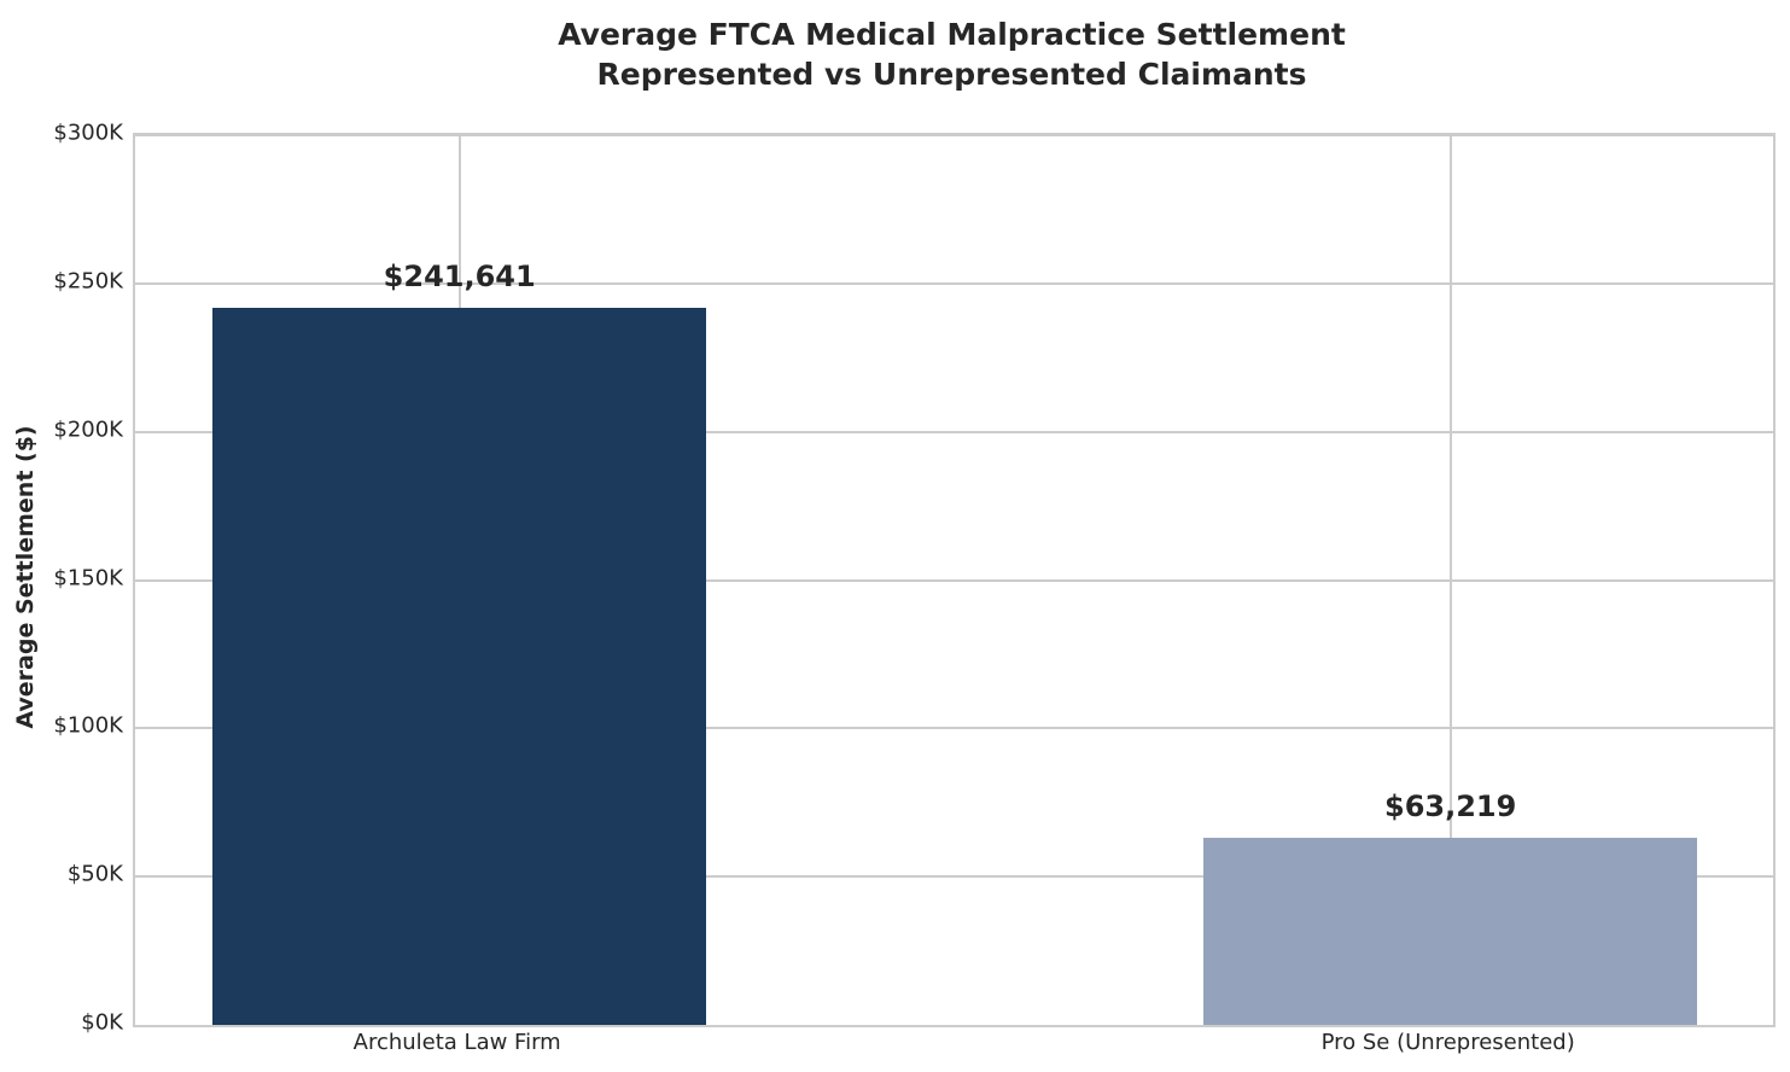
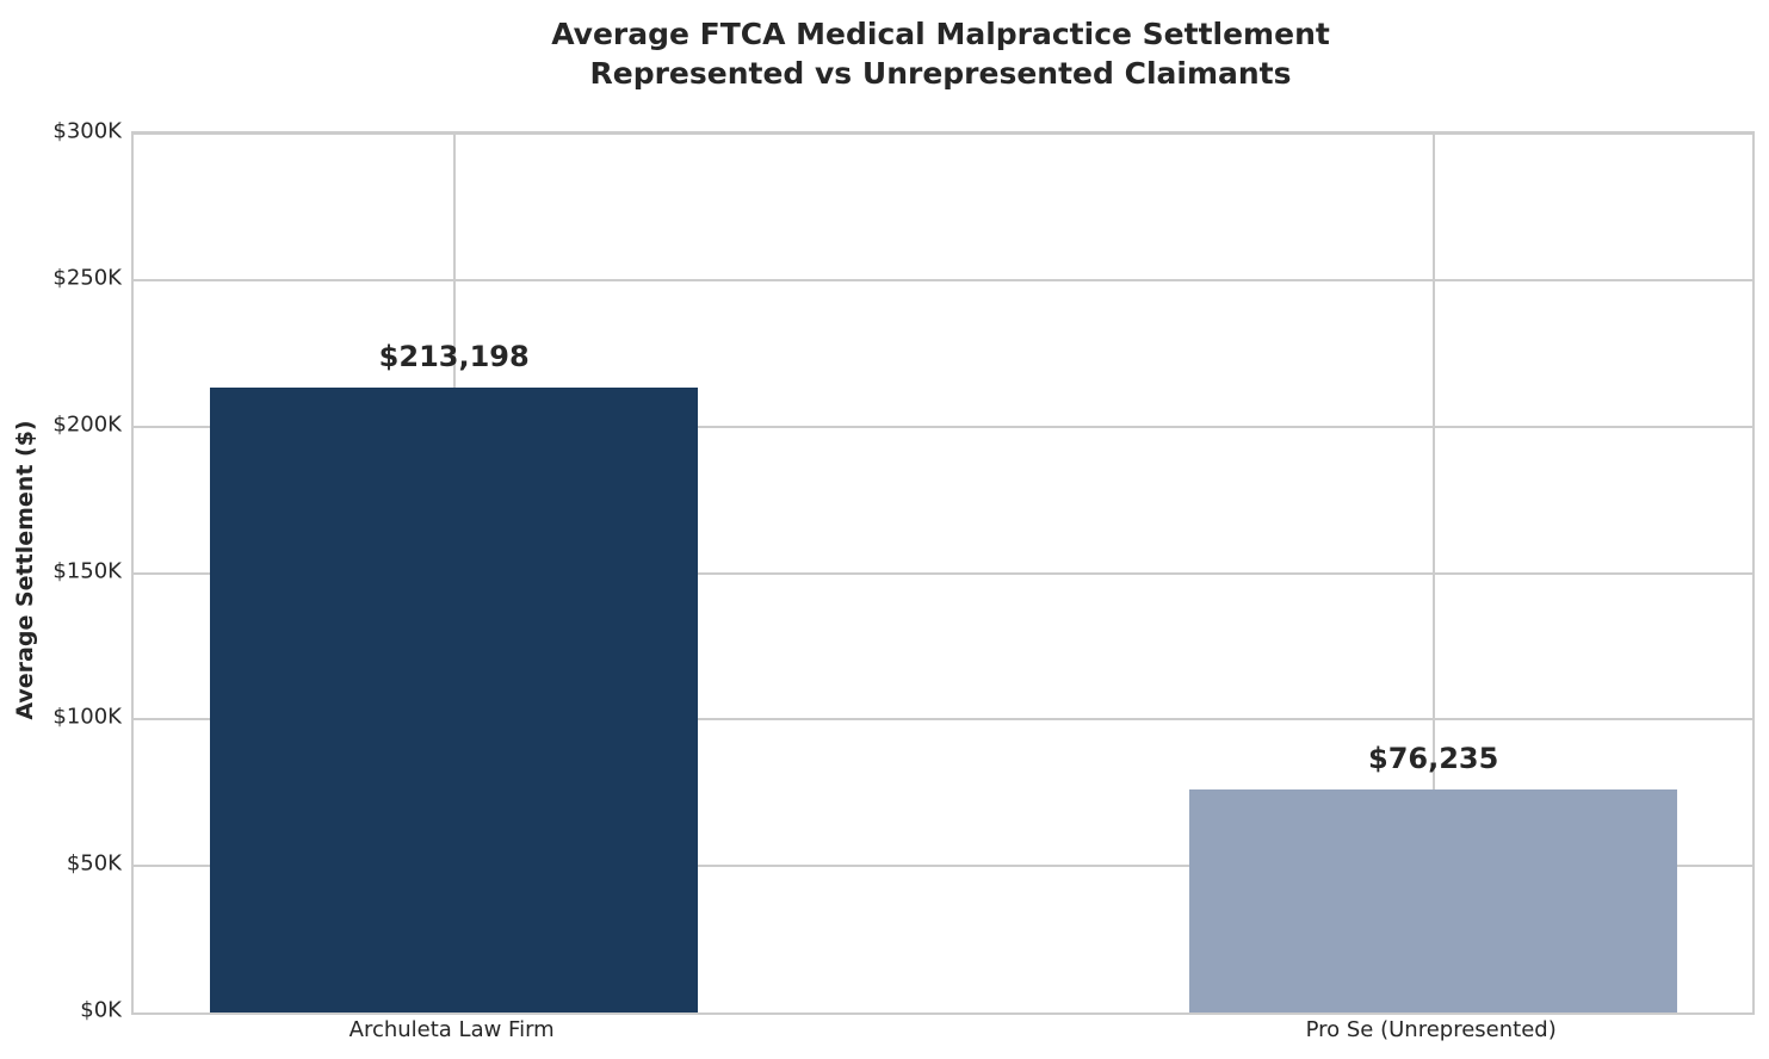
Archuleta Law Firm: $241,641 -> $213,198
Pro Se (Unrepresented): $63,219 -> $76,235
